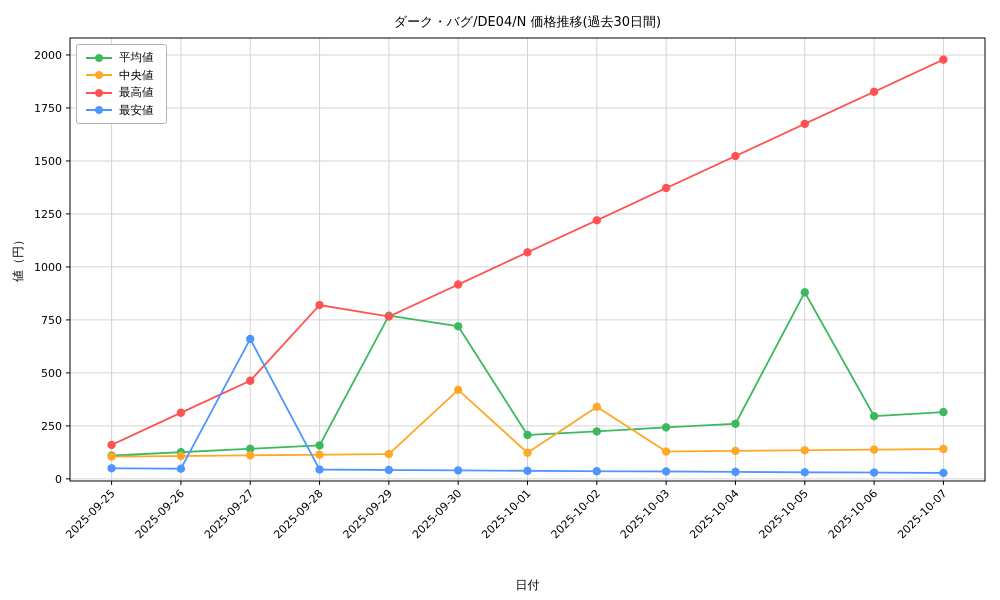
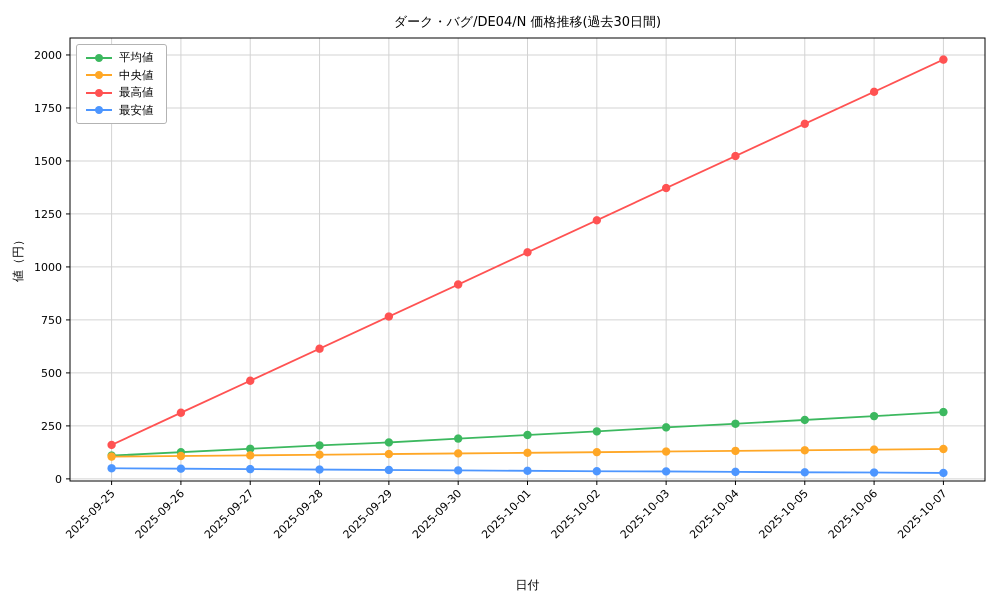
最安値/2025-09-27: 660 -> 50
最高値/2025-09-28: 820 -> 610
平均値/2025-09-29: 770 -> 170
平均値/2025-09-30: 720 -> 190
中央値/2025-09-30: 420 -> 120
中央値/2025-10-02: 340 -> 130
平均値/2025-10-05: 880 -> 280
